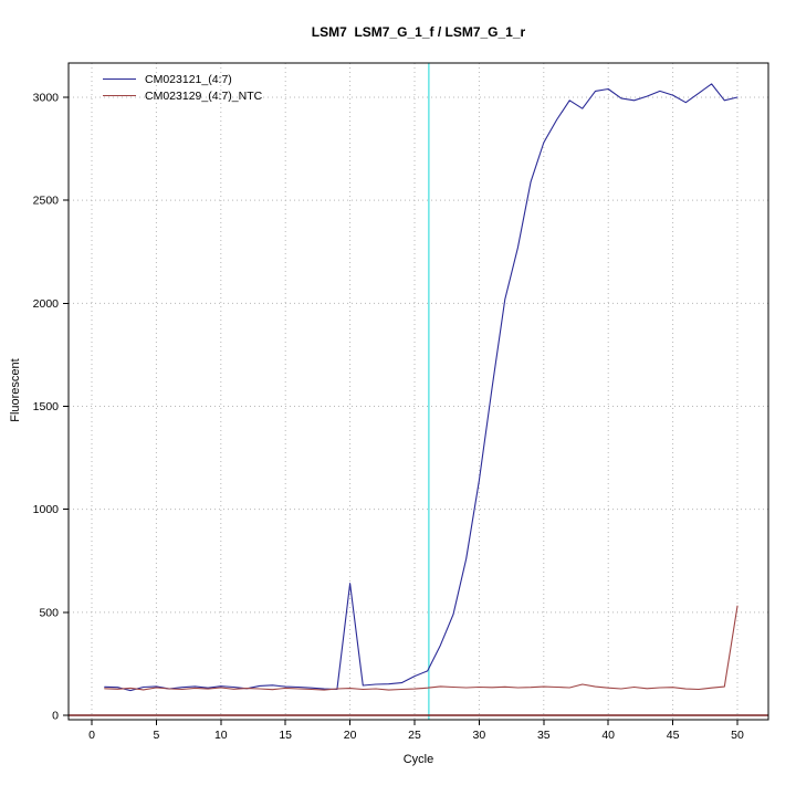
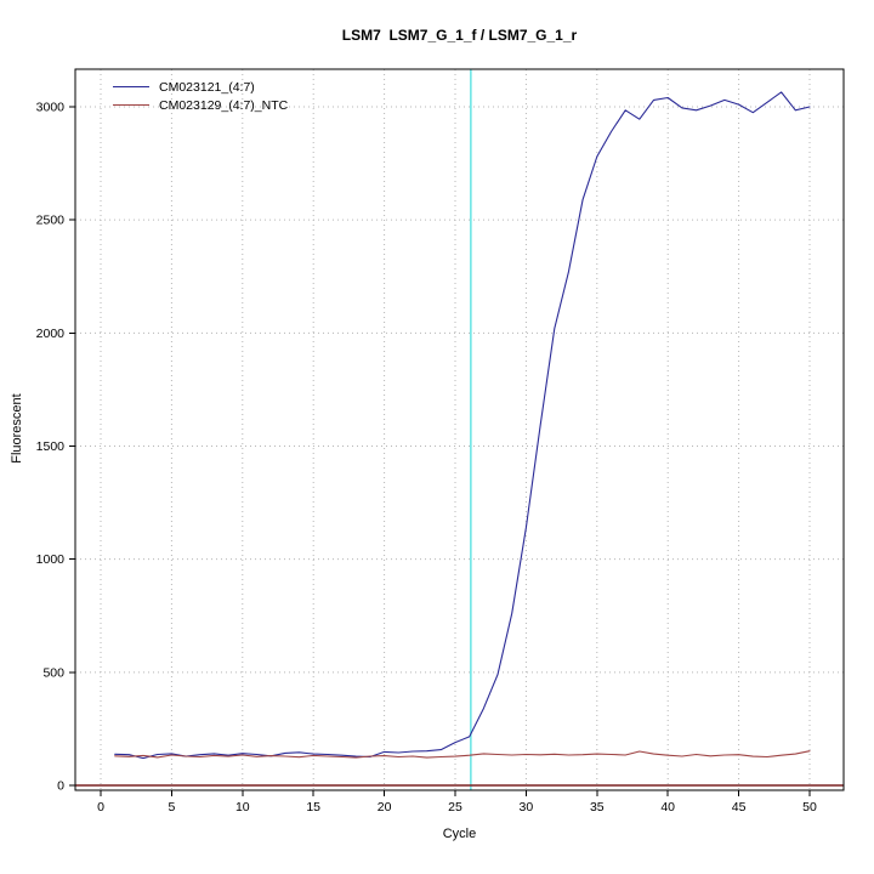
CM023121_(4:7)/20: 640 -> 150
CM023129_(4:7)_NTC/50: 530 -> 150
